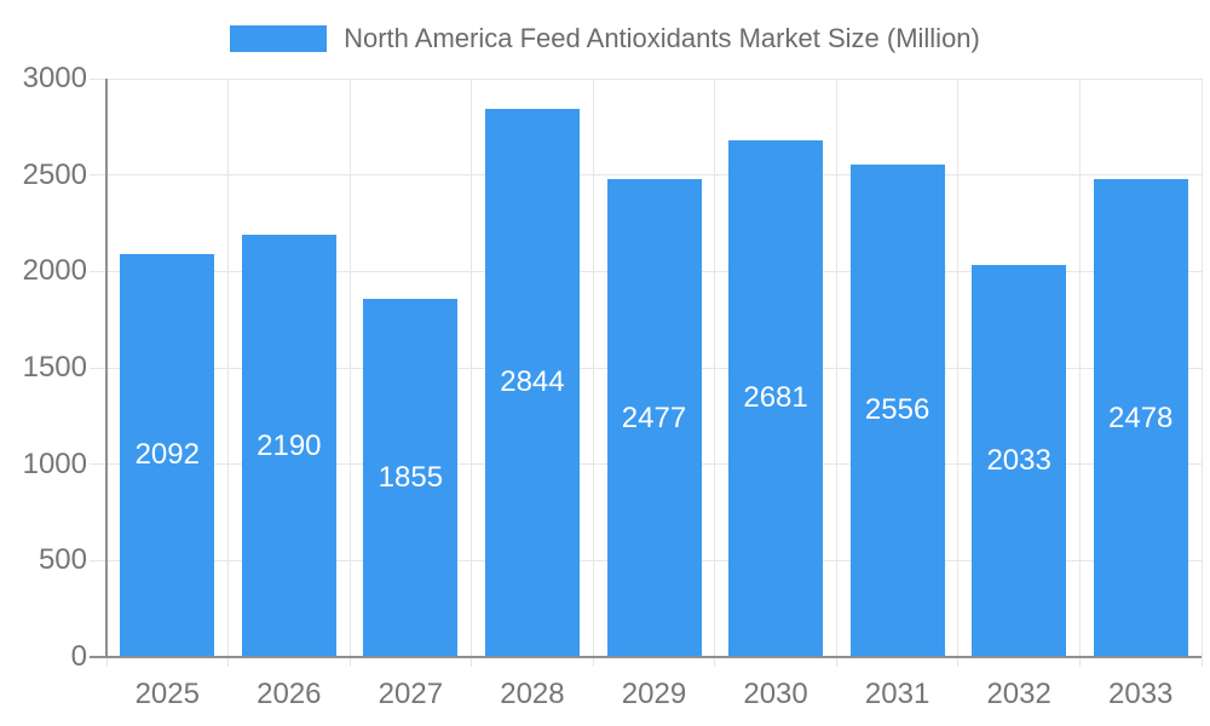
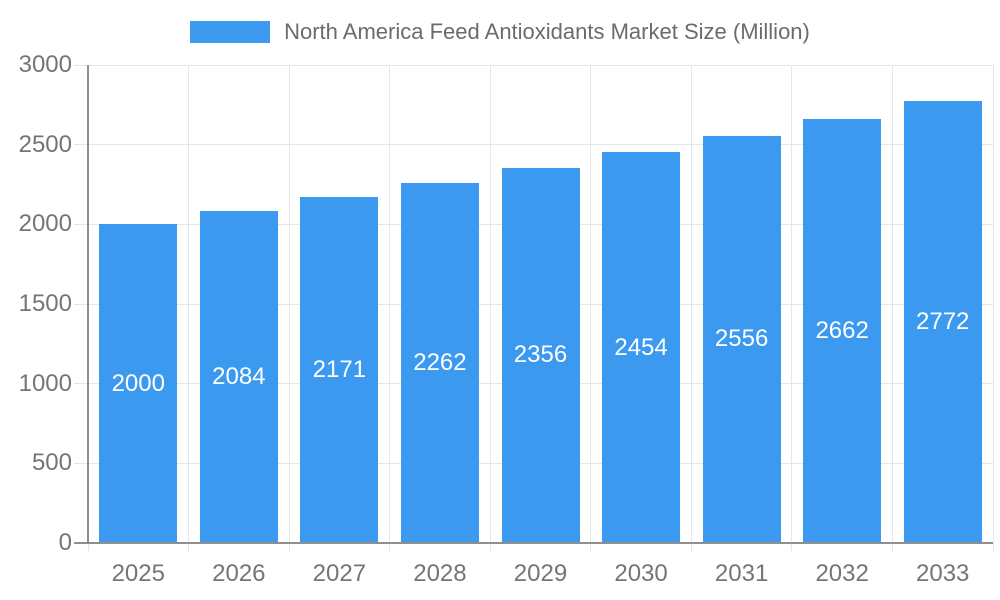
2025: 2092 -> 2000
2026: 2190 -> 2084
2027: 1855 -> 2171
2028: 2844 -> 2262
2029: 2477 -> 2356
2030: 2681 -> 2454
2032: 2033 -> 2662
2033: 2478 -> 2772
